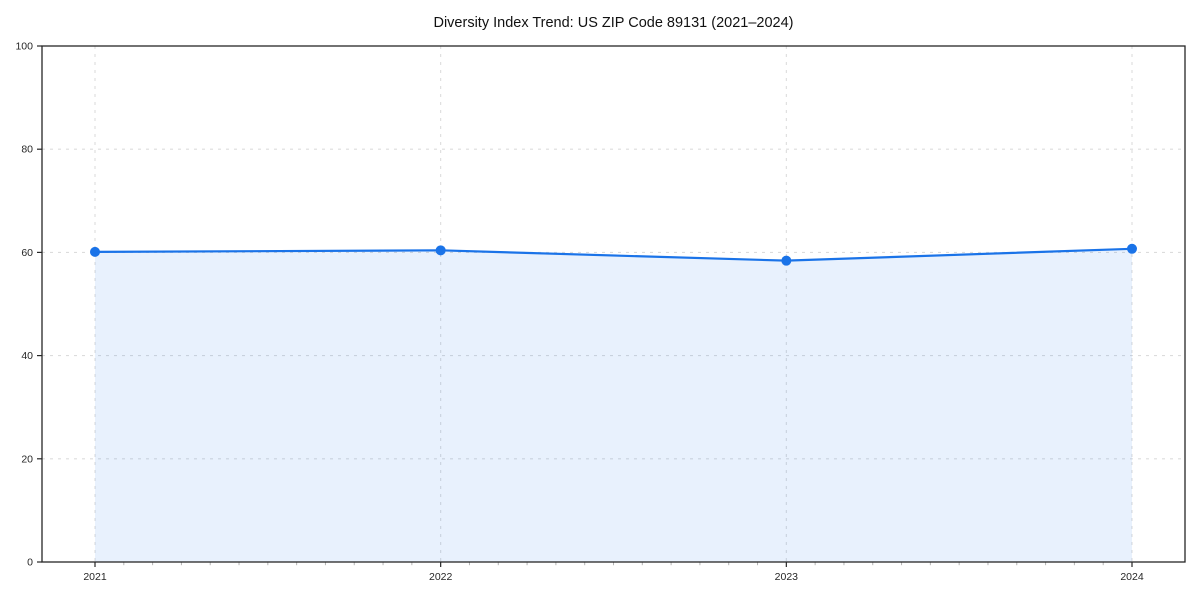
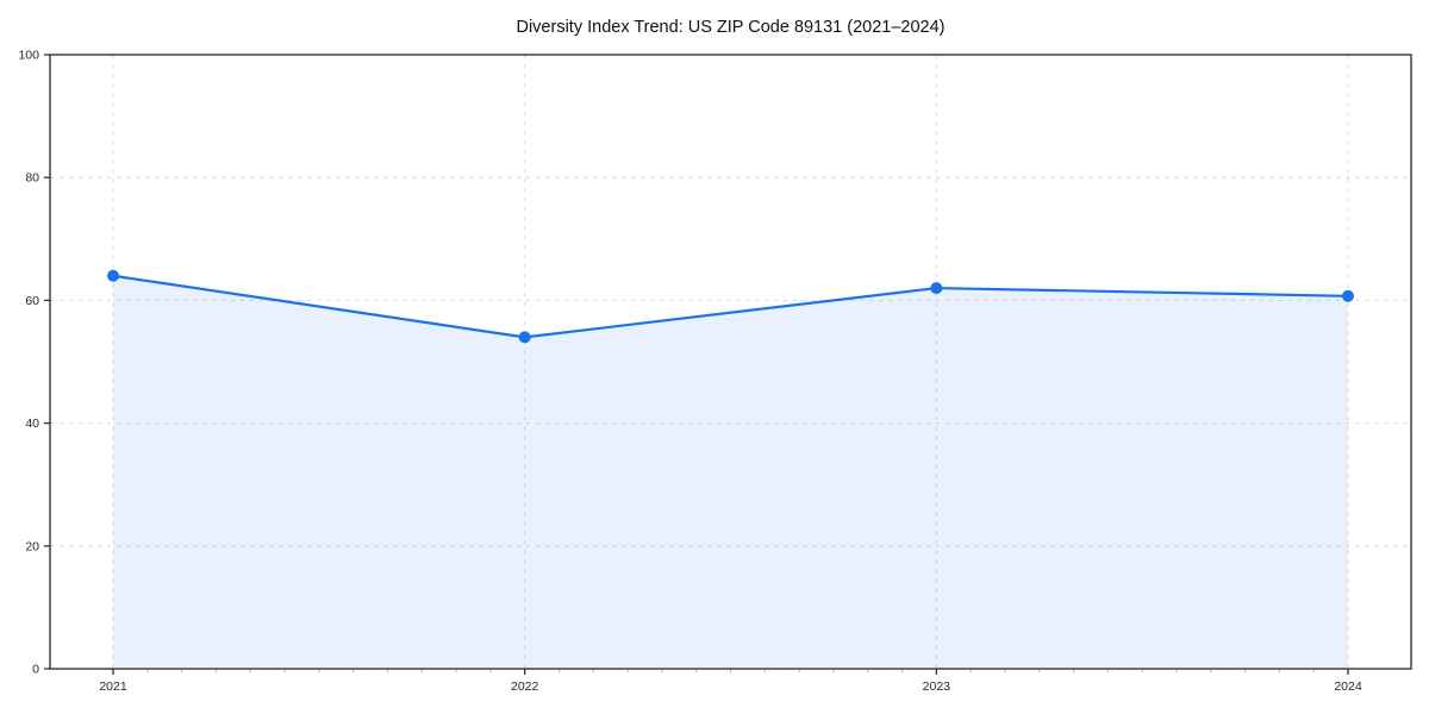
2021: 60 -> 64
2022: 60 -> 54
2023: 58 -> 62
